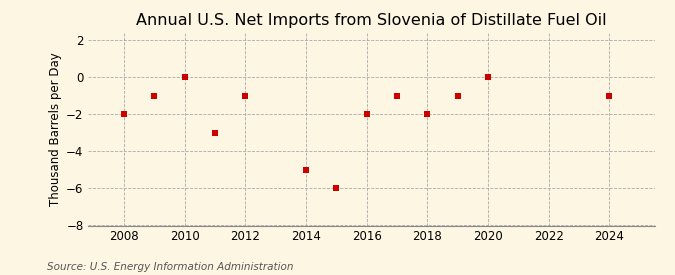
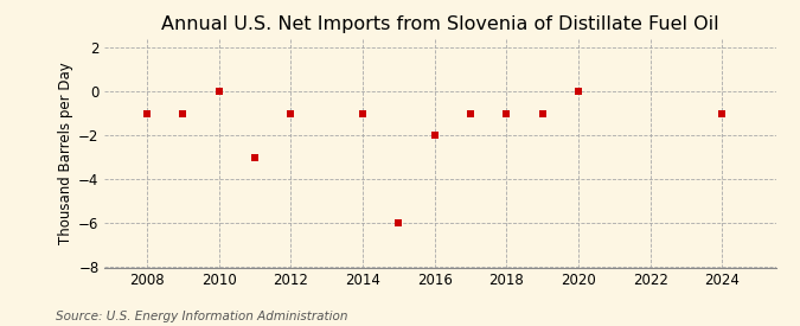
2008: -2 -> -1
2014: -5 -> -1
2018: -2 -> -1
